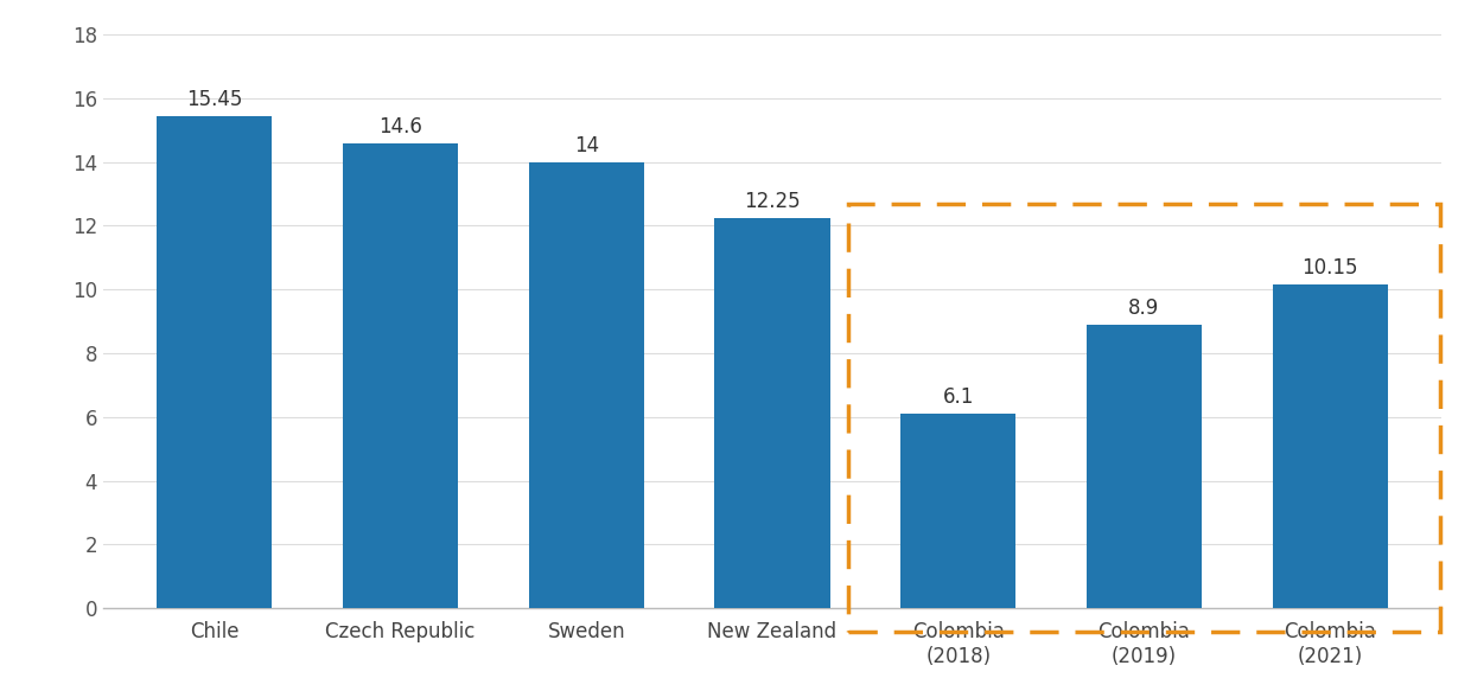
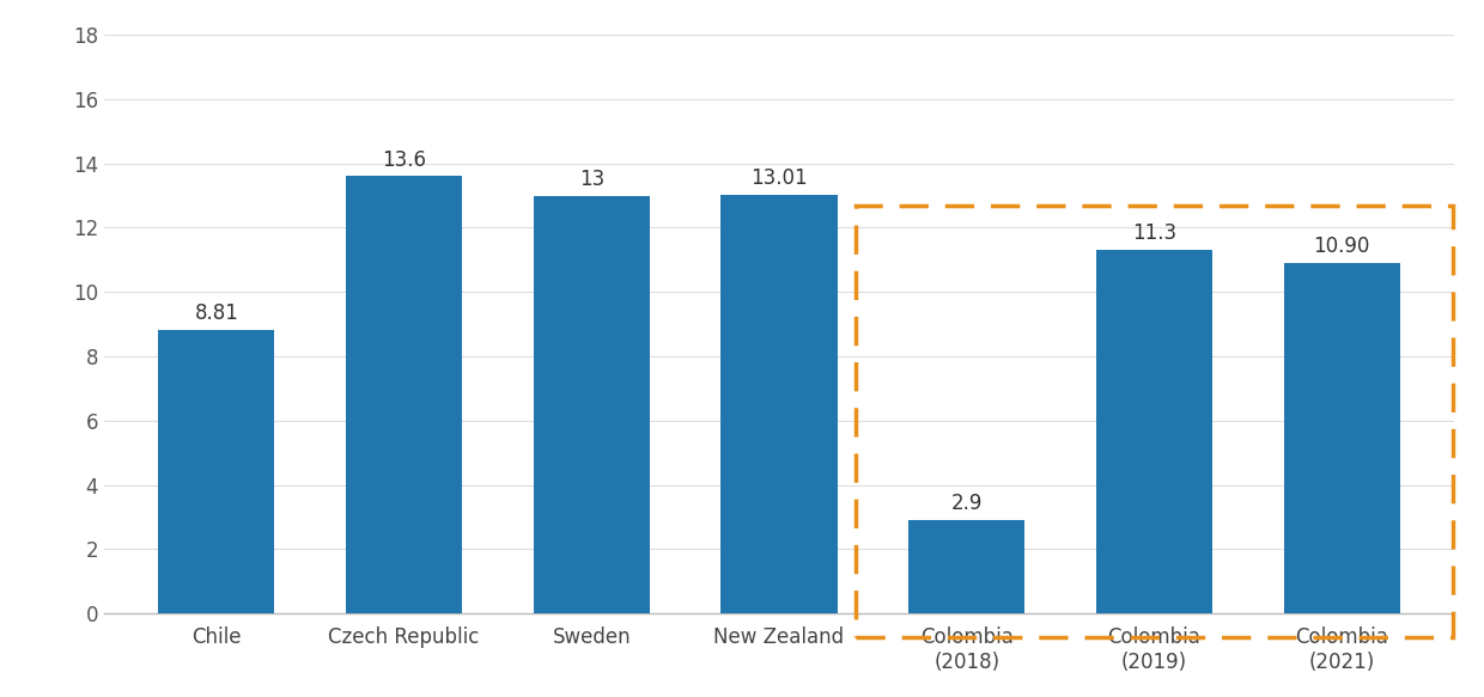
Chile: 15.45 -> 8.81
Czech Republic: 14.6 -> 13.6
Sweden: 14 -> 13
New Zealand: 12.25 -> 13.01
Colombia (2018): 6.1 -> 2.9
Colombia (2019): 8.9 -> 11.3
Colombia (2021): 10.15 -> 10.90
